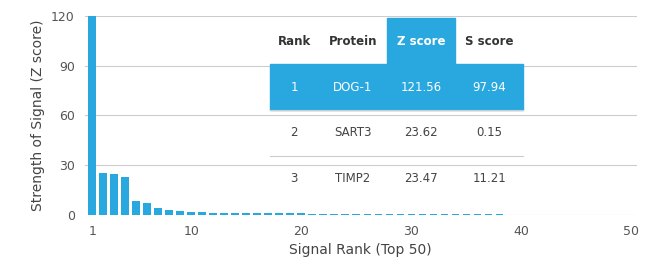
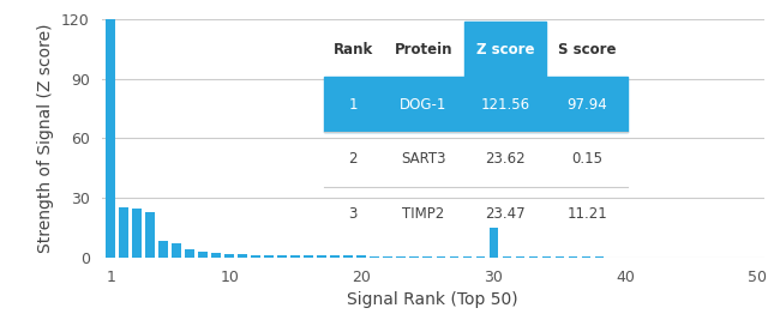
30: 0 -> 15
